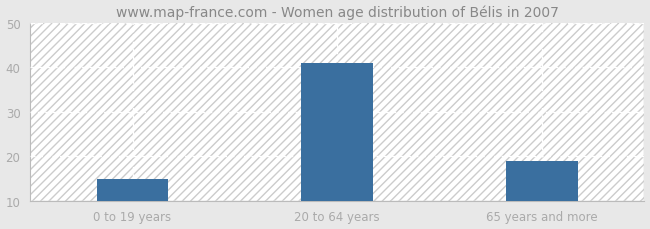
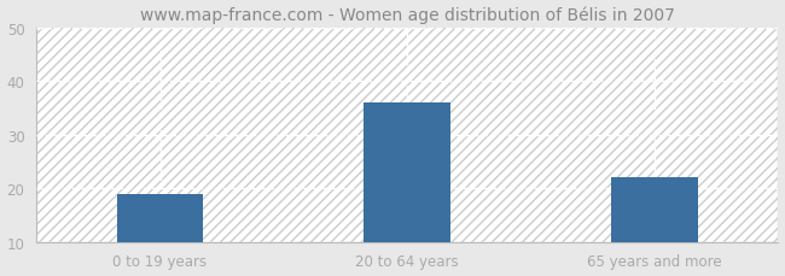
0 to 19 years: 15 -> 19
20 to 64 years: 41 -> 36
65 years and more: 19 -> 22
